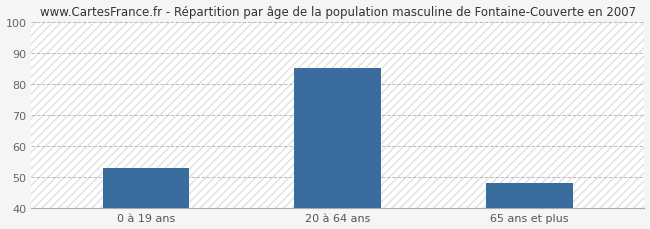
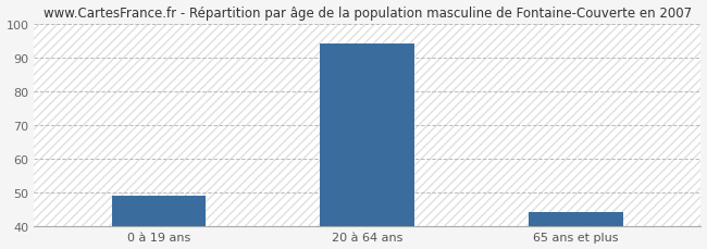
0 à 19 ans: 53 -> 49
20 à 64 ans: 85 -> 94
65 ans et plus: 48 -> 44
